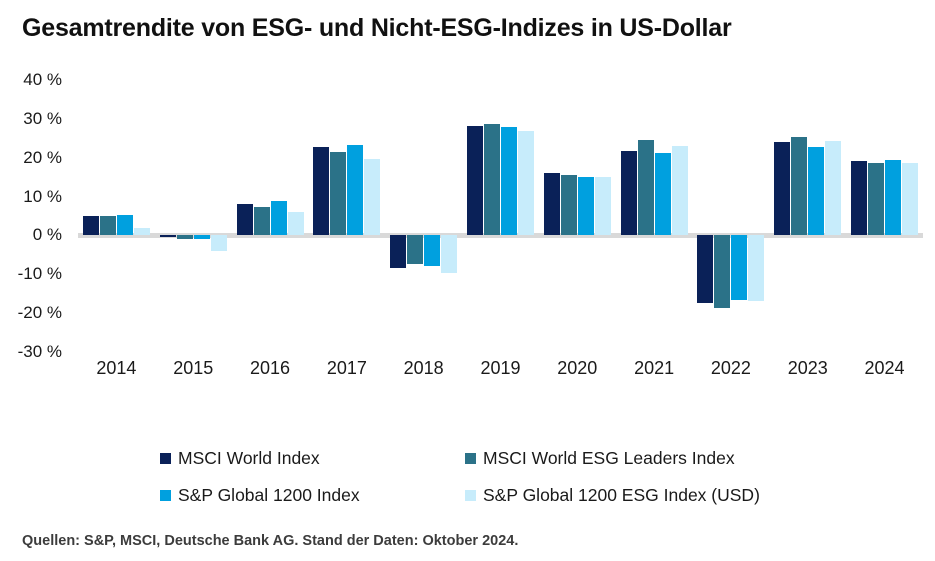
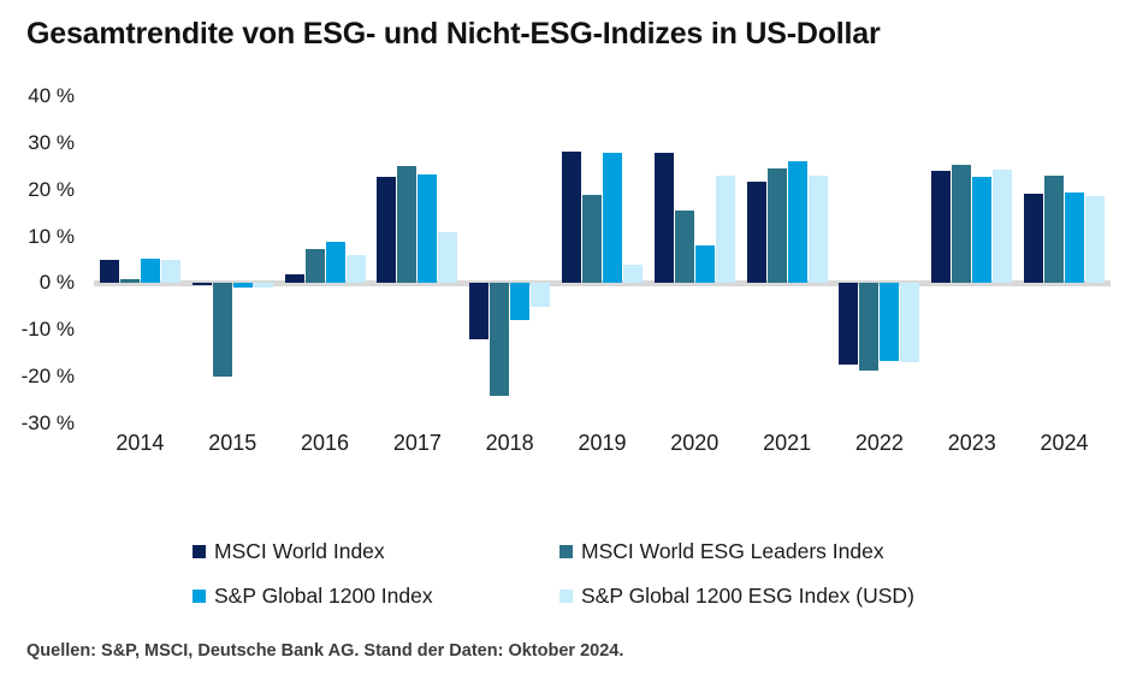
MSCI World ESG Leaders Index/2014: 5% -> 1%
S&P Global 1200 ESG Index (USD)/2014: 2% -> 5%
MSCI World ESG Leaders Index/2015: -1% -> -20%
S&P Global 1200 ESG Index (USD)/2015: -4% -> -1%
MSCI World Index/2016: 8% -> 2%
MSCI World ESG Leaders Index/2017: 21% -> 25%
S&P Global 1200 ESG Index (USD)/2017: 20% -> 11%
MSCI World Index/2018: -8% -> -12%
MSCI World ESG Leaders Index/2018: -7% -> -24%
S&P Global 1200 ESG Index (USD)/2018: -10% -> -5%
MSCI World ESG Leaders Index/2019: 29% -> 19%
S&P Global 1200 ESG Index (USD)/2019: 27% -> 4%
MSCI World Index/2020: 16% -> 28%
S&P Global 1200 Index/2020: 15% -> 8%
S&P Global 1200 ESG Index (USD)/2020: 15% -> 23%
S&P Global 1200 Index/2021: 21% -> 26%
MSCI World ESG Leaders Index/2024: 19% -> 23%
